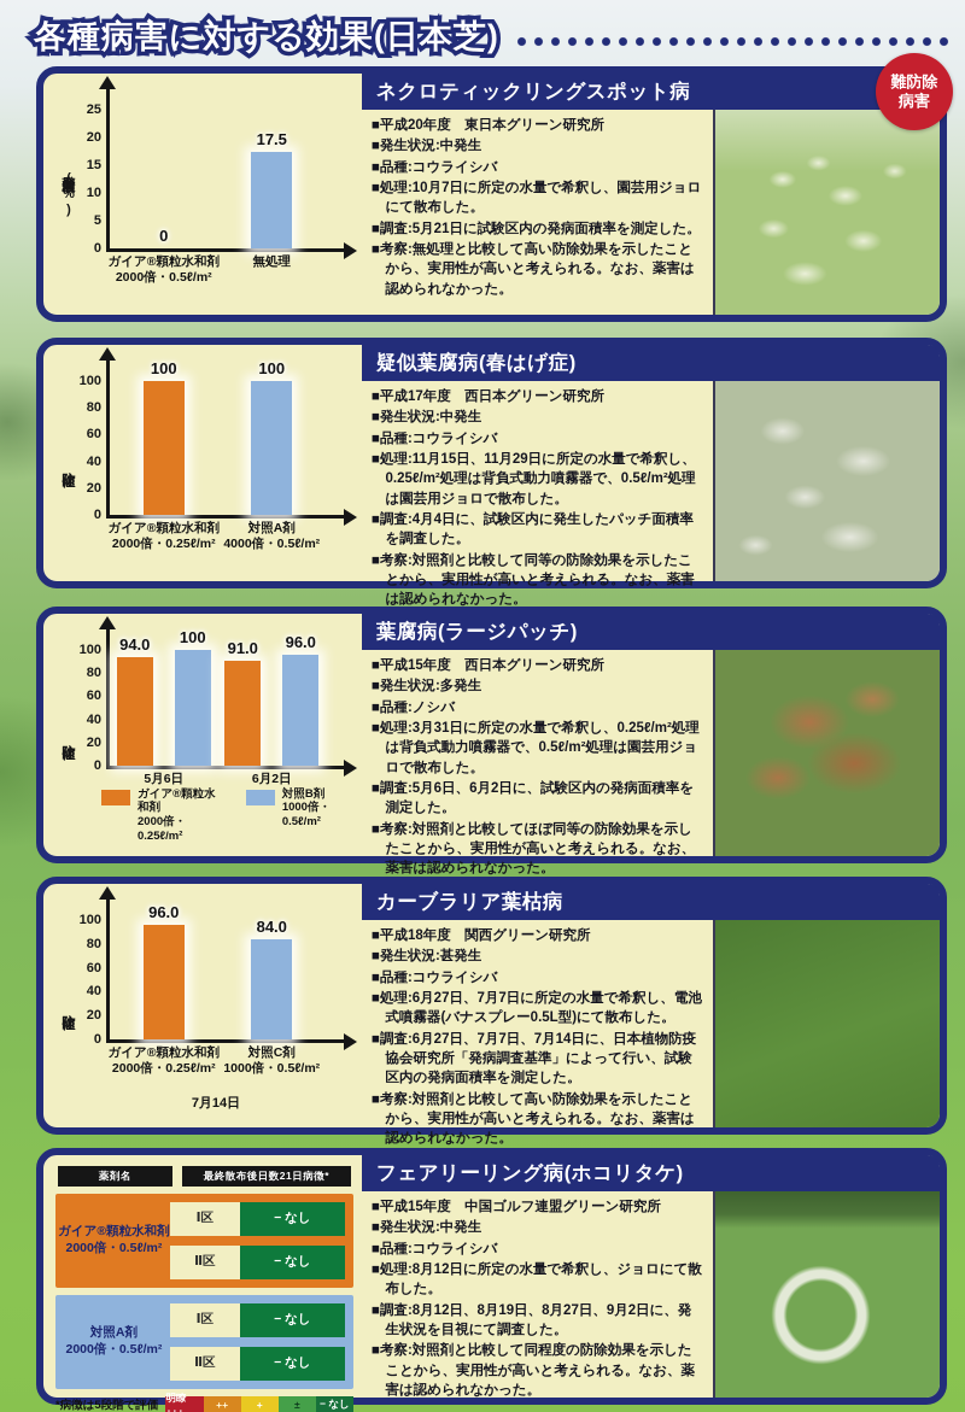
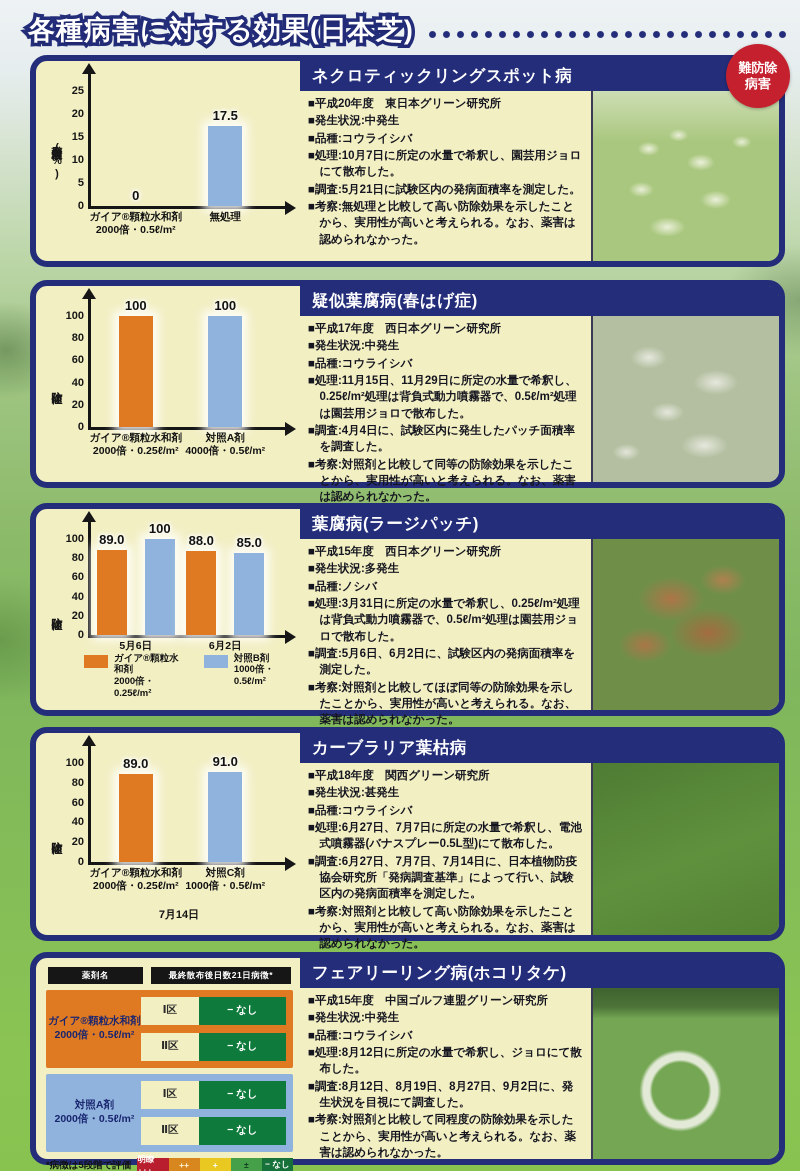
葉腐病(ラージパッチ)/ガイア®顆粒水和剤 2000倍・0.25ℓ/m²/5月6日: 94.0 -> 89.0
葉腐病(ラージパッチ)/ガイア®顆粒水和剤 2000倍・0.25ℓ/m²/6月2日: 91.0 -> 88.0
葉腐病(ラージパッチ)/対照B剤 1000倍・0.5ℓ/m²/6月2日: 96.0 -> 85.0
カーブラリア葉枯病/ガイア®顆粒水和剤 2000倍・0.25ℓ/m²: 96.0 -> 89.0
カーブラリア葉枯病/対照C剤 1000倍・0.5ℓ/m²: 84.0 -> 91.0
